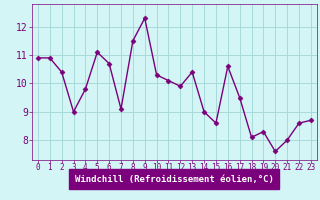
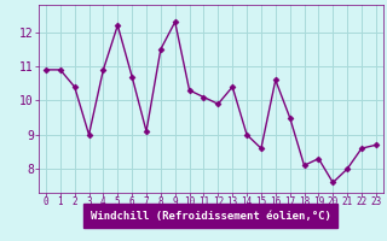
4: 9.8 -> 10.9
5: 11.1 -> 12.2
